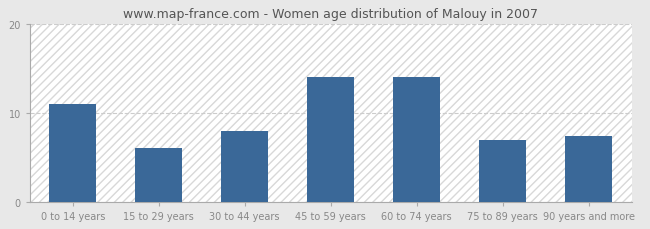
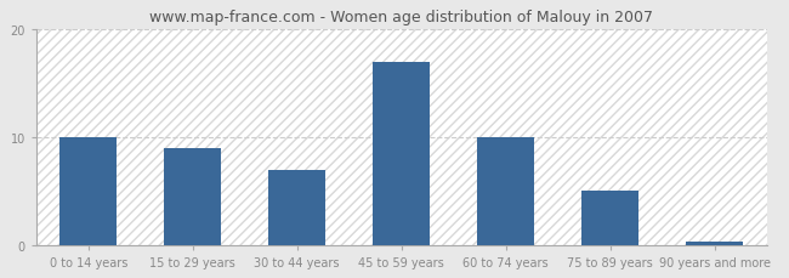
0 to 14 years: 11.0 -> 10.0
15 to 29 years: 6.0 -> 9.0
30 to 44 years: 8.0 -> 7.0
45 to 59 years: 14.0 -> 17.0
60 to 74 years: 14.0 -> 10.0
75 to 89 years: 7.0 -> 5.0
90 years and more: 7.4 -> 0.3
